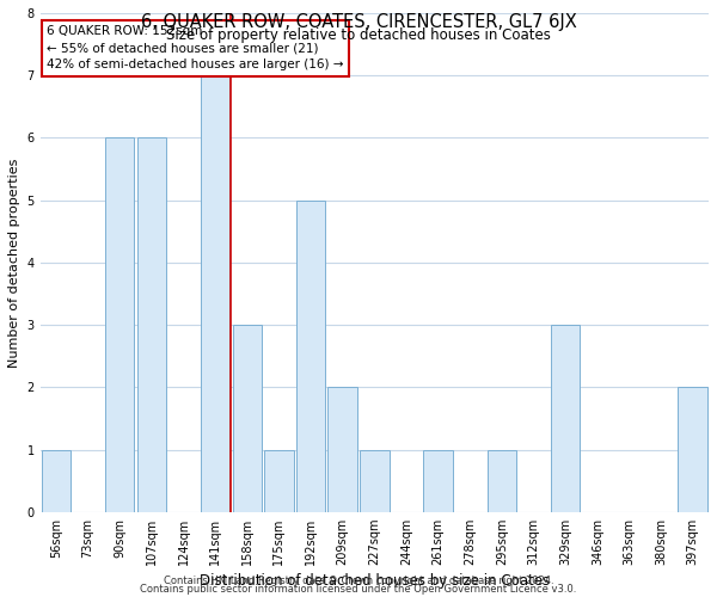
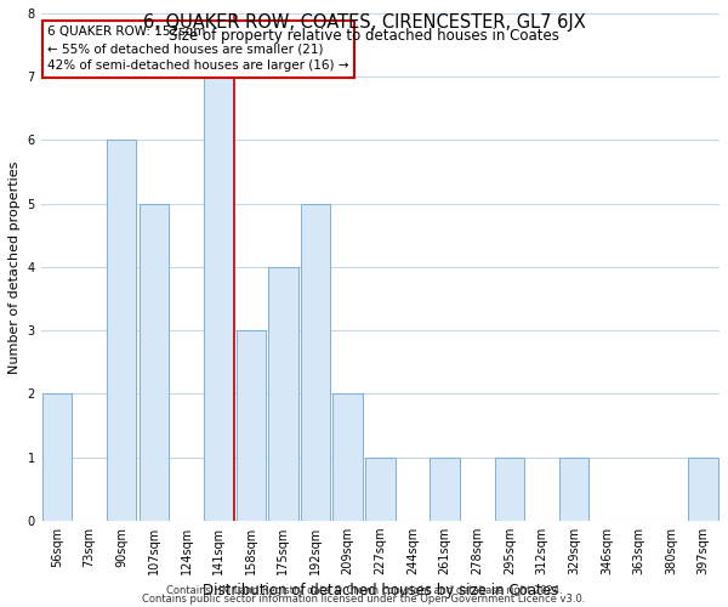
56sqm: 1 -> 2
107sqm: 6 -> 5
175sqm: 1 -> 4
329sqm: 3 -> 1
397sqm: 2 -> 1
